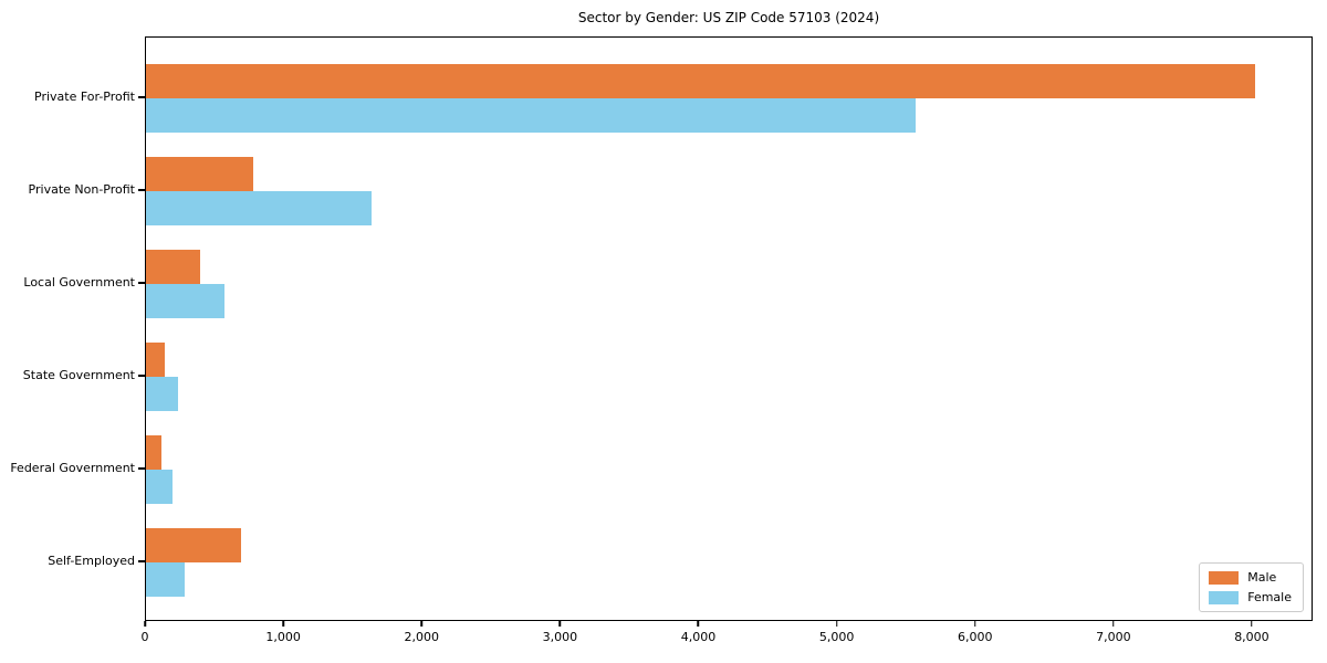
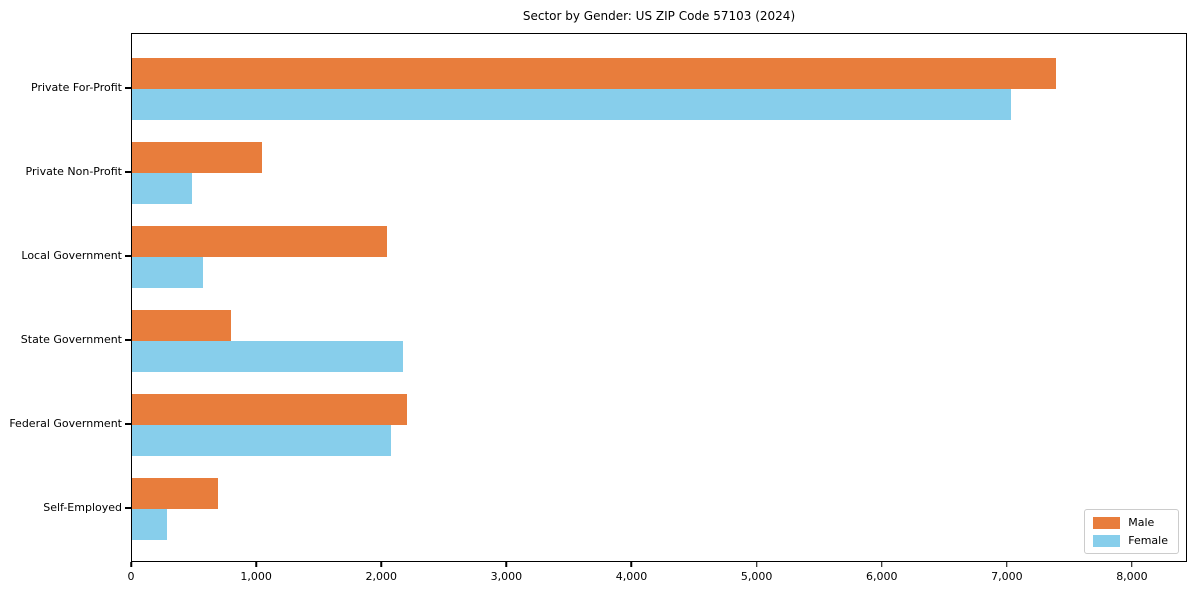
Male/Private For-Profit: 8030 -> 7400
Female/Private For-Profit: 5570 -> 7040
Male/Private Non-Profit: 780 -> 1040
Female/Private Non-Profit: 1630 -> 480
Male/Local Government: 390 -> 2040
Male/State Government: 140 -> 790
Female/State Government: 230 -> 2170
Male/Federal Government: 110 -> 2200
Female/Federal Government: 190 -> 2070
